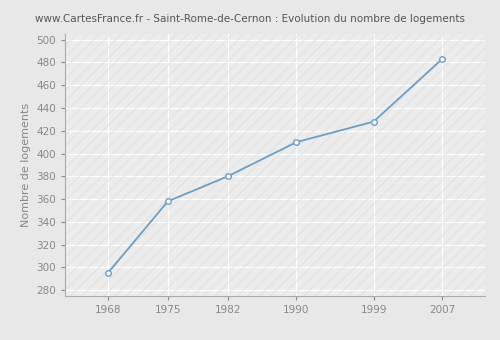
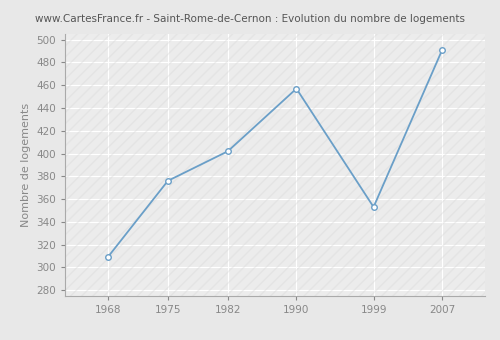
1968: 295 -> 309
1975: 358 -> 376
1982: 380 -> 402
1990: 410 -> 457
1999: 428 -> 353
2007: 483 -> 491
